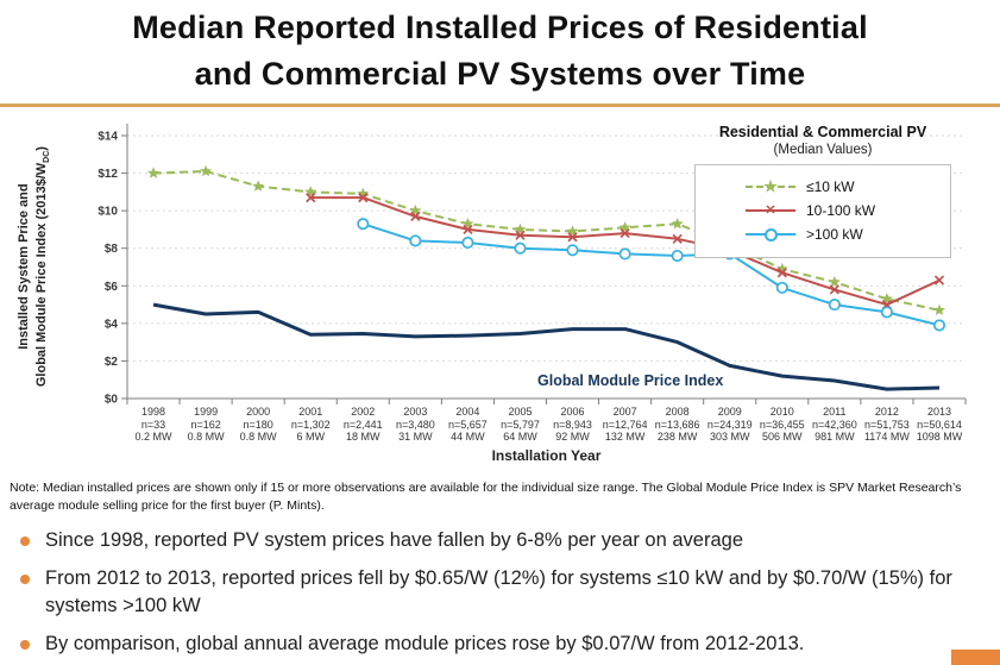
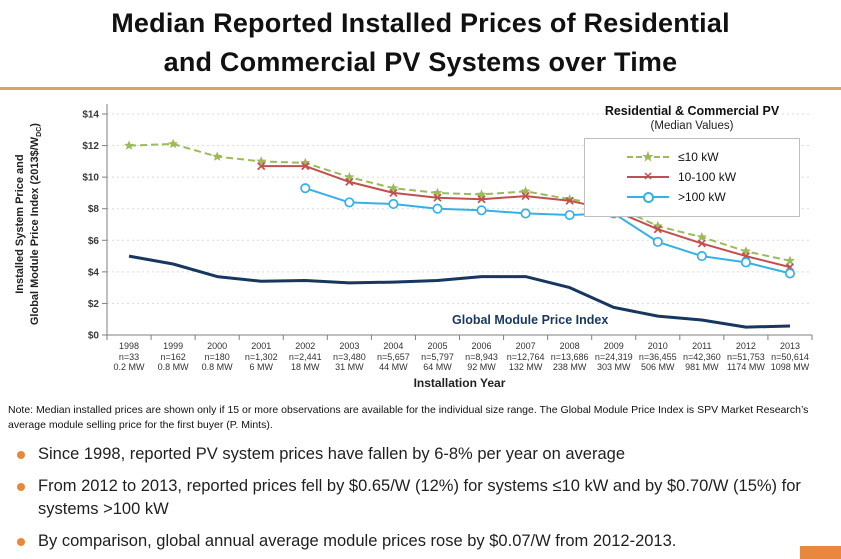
Global Module Price Index/2000: $4.6 -> $3.7
≤10 kW/2008: $9.3 -> $8.6
10-100 kW/2013: $6.3 -> $4.3
